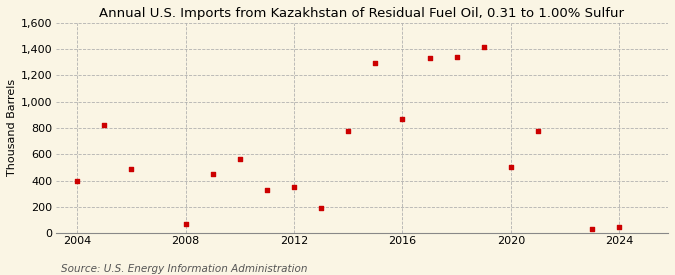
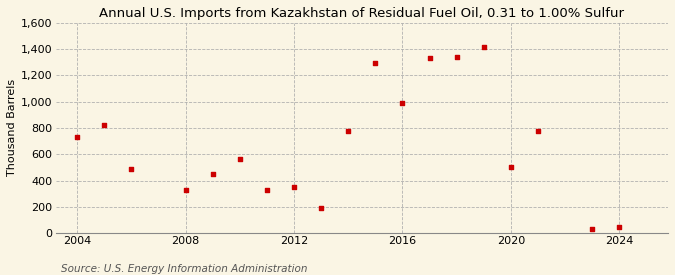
2004: 400 -> 730
2008: 70 -> 330
2016: 860 -> 990
